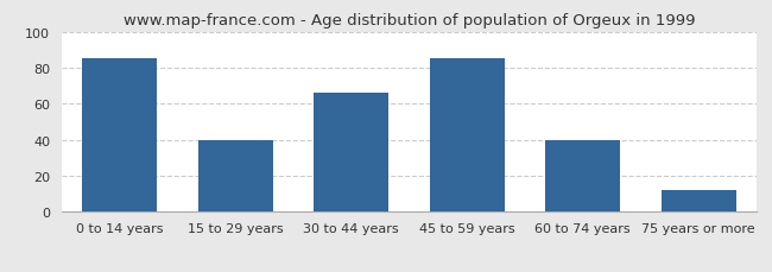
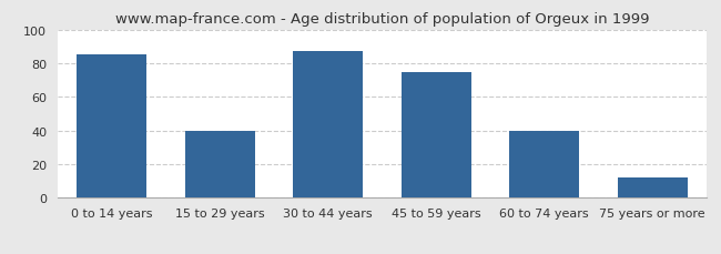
30 to 44 years: 66 -> 87
45 to 59 years: 85 -> 75
